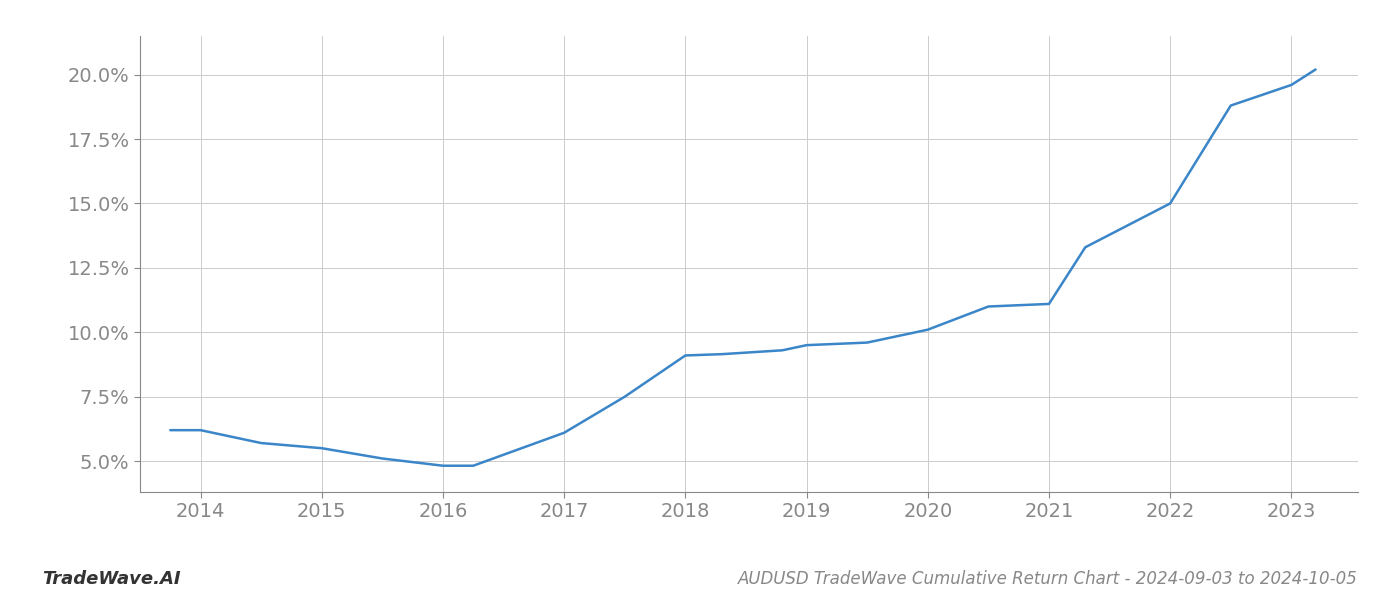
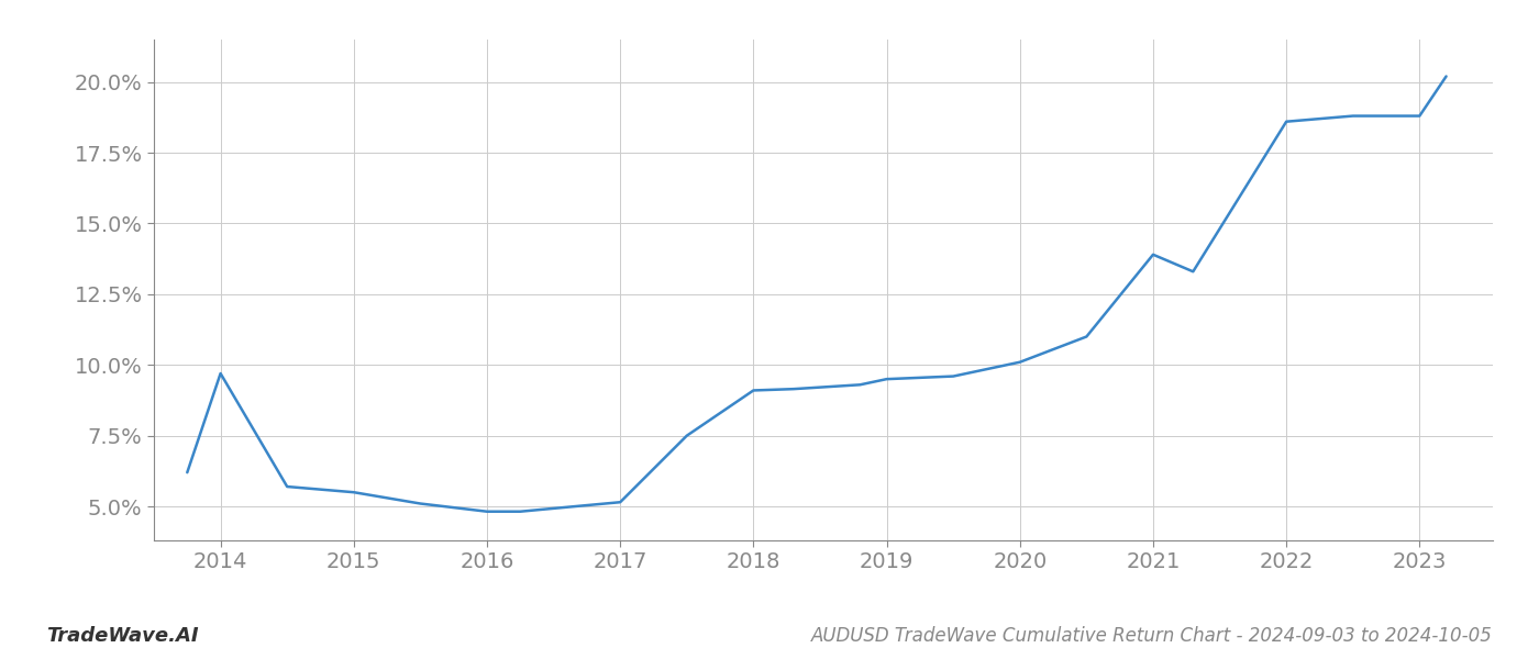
2014: 6.20% -> 9.70%
2017: 6.10% -> 5.15%
2021: 11.10% -> 13.90%
2022: 15.00% -> 18.60%
2023: 19.60% -> 18.80%
